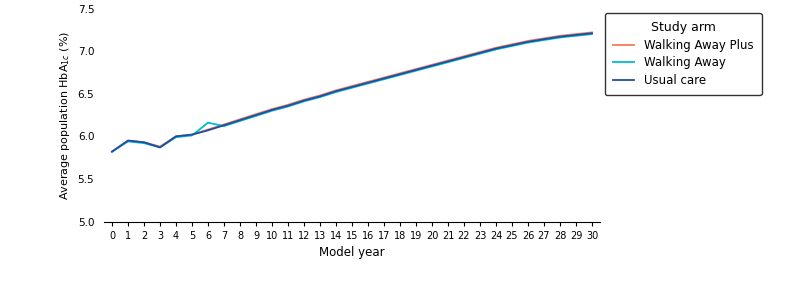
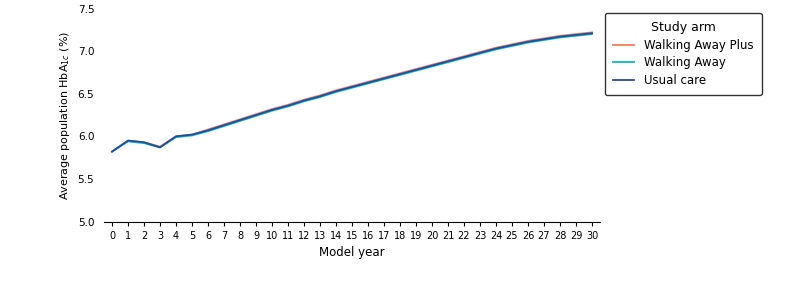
Walking Away/6: 6.16 -> 6.06
